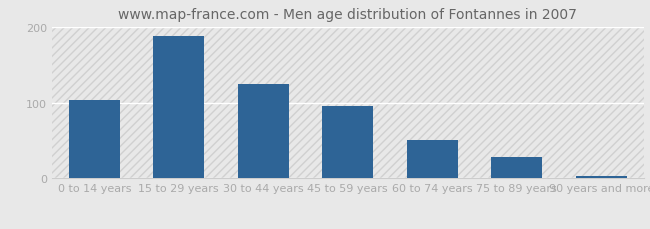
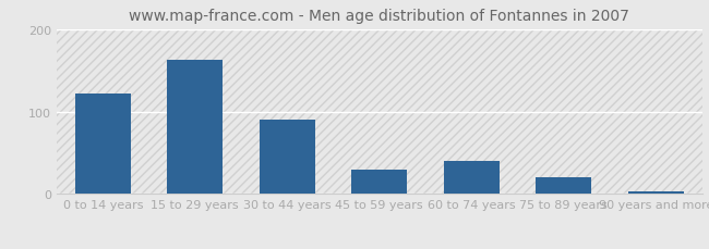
0 to 14 years: 103 -> 122
15 to 29 years: 188 -> 162
30 to 44 years: 125 -> 90
45 to 59 years: 95 -> 30
60 to 74 years: 50 -> 40
75 to 89 years: 28 -> 20
